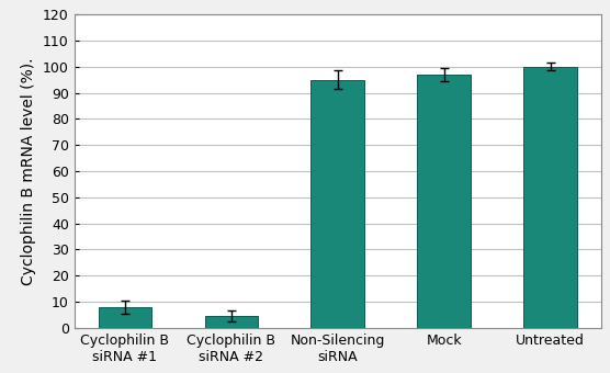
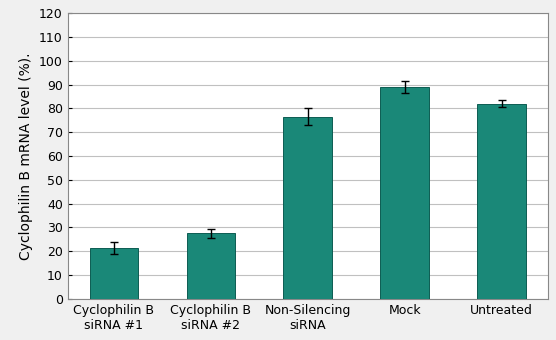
Cyclophilin B siRNA #1: 8.0 -> 21.5
Cyclophilin B siRNA #2: 4.5 -> 27.5
Non-Silencing siRNA: 95.0 -> 76.5
Mock: 97.0 -> 89.0
Untreated: 100.0 -> 82.0
